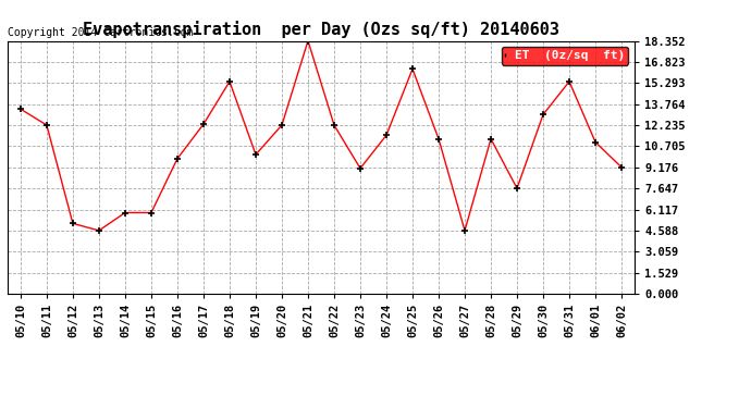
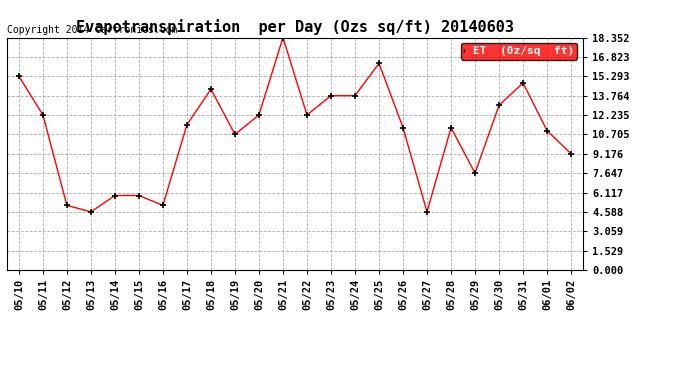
05/10: 13.4 -> 15.3
05/16: 9.8 -> 5.1
05/17: 12.3 -> 11.5
05/18: 15.4 -> 14.3
05/19: 10.1 -> 10.7
05/23: 9.1 -> 13.8
05/24: 11.5 -> 13.8
05/31: 15.4 -> 14.8
